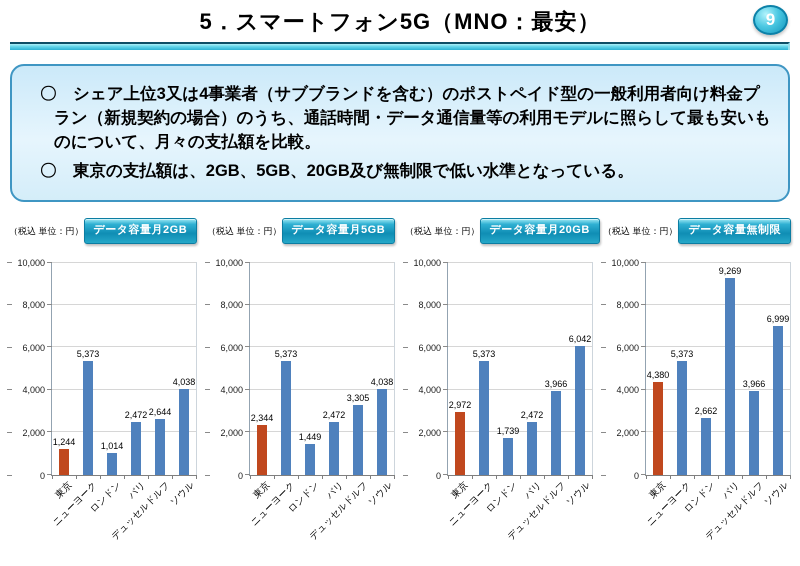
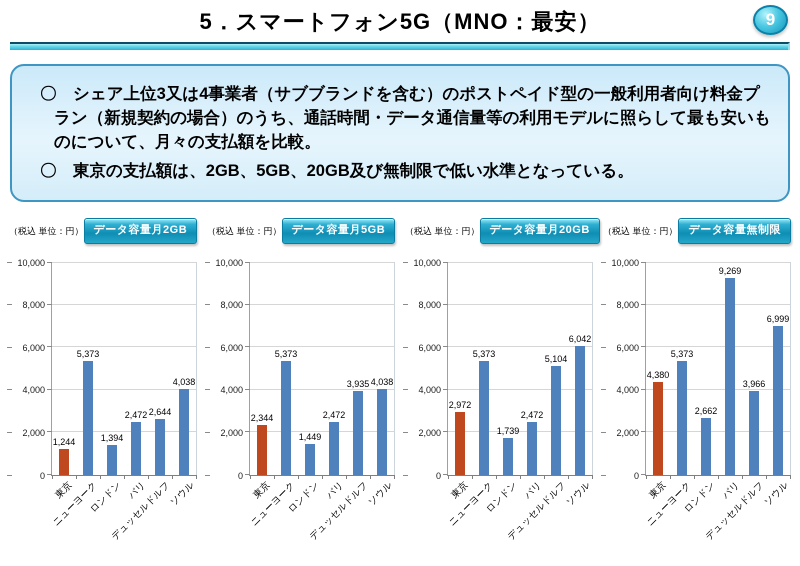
データ容量月2GB/ロンドン: 1,014 -> 1,394
データ容量月5GB/デュッセルドルフ: 3,305 -> 3,935
データ容量月20GB/デュッセルドルフ: 3,966 -> 5,104
